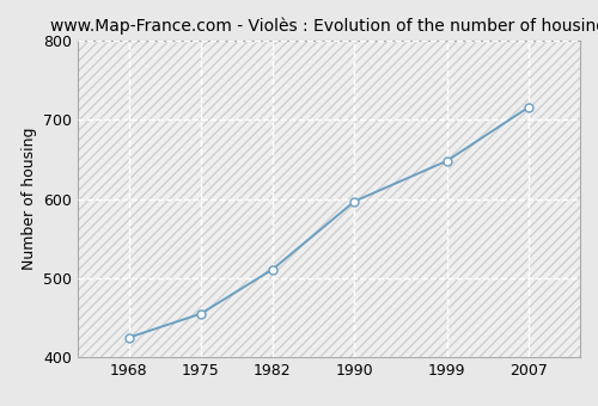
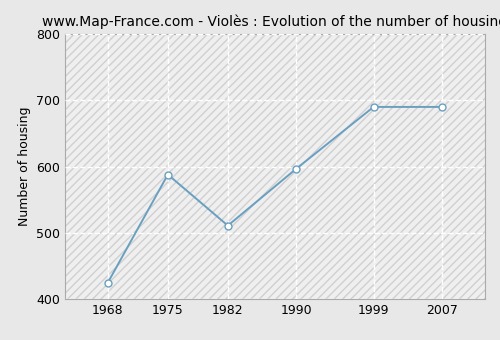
1975: 455 -> 588
1999: 648 -> 690
2007: 716 -> 690
